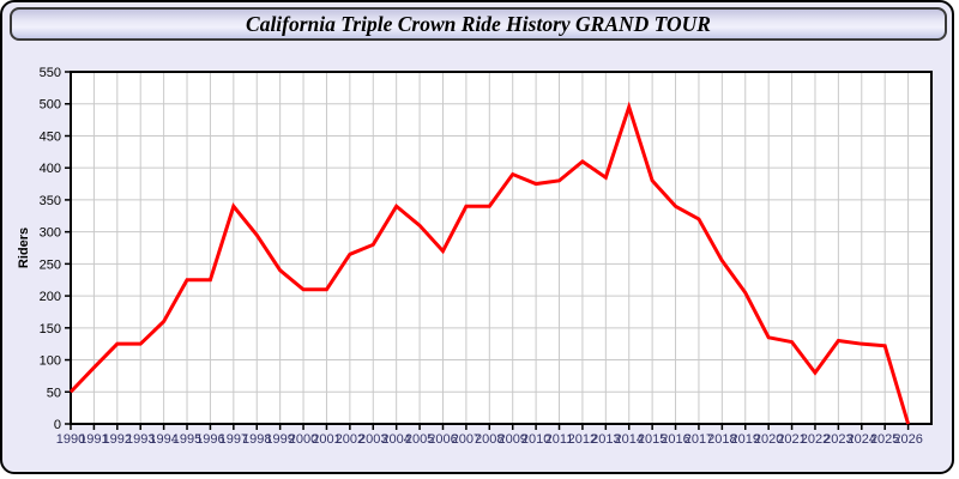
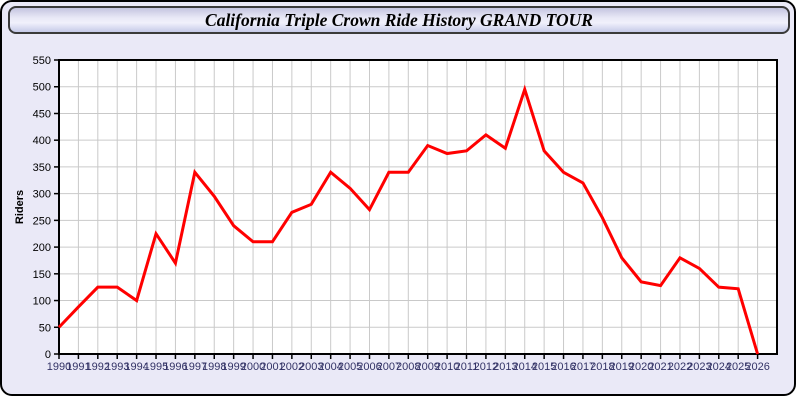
1994: 160 -> 100
1996: 220 -> 170
2019: 200 -> 180
2022: 80 -> 180
2023: 130 -> 160
